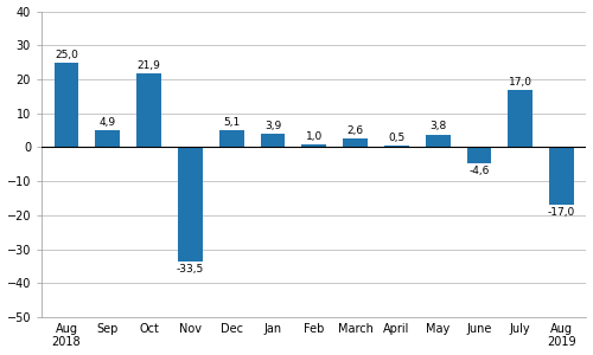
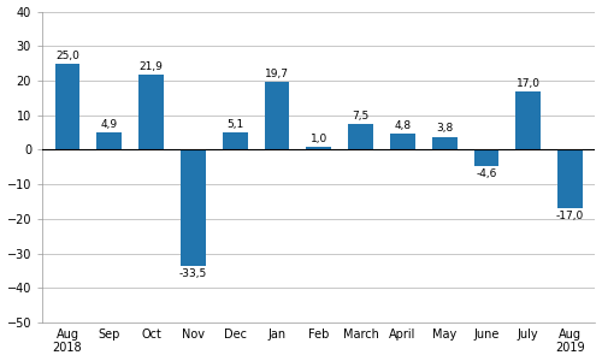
Jan: 3,9 -> 19,7
March: 2,6 -> 7,5
April: 0,5 -> 4,8
